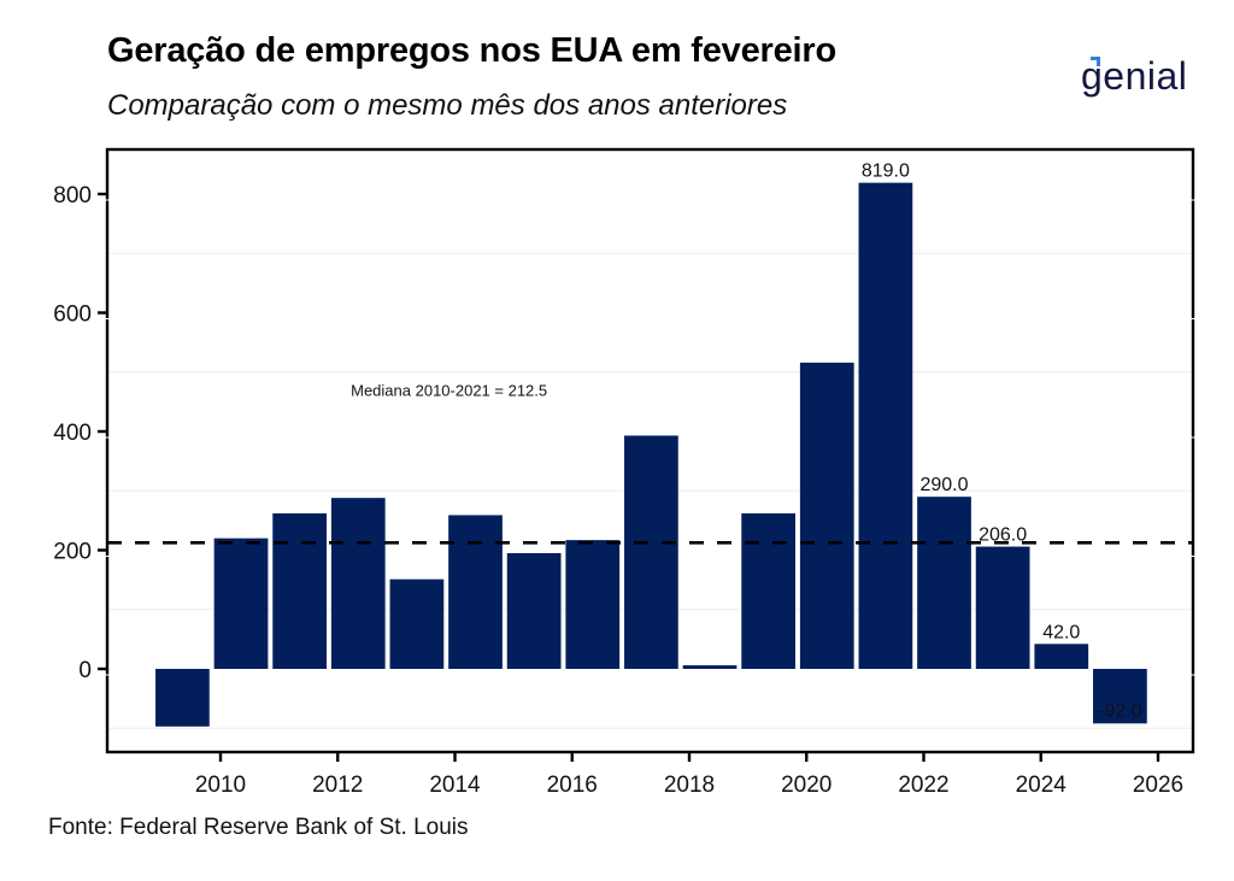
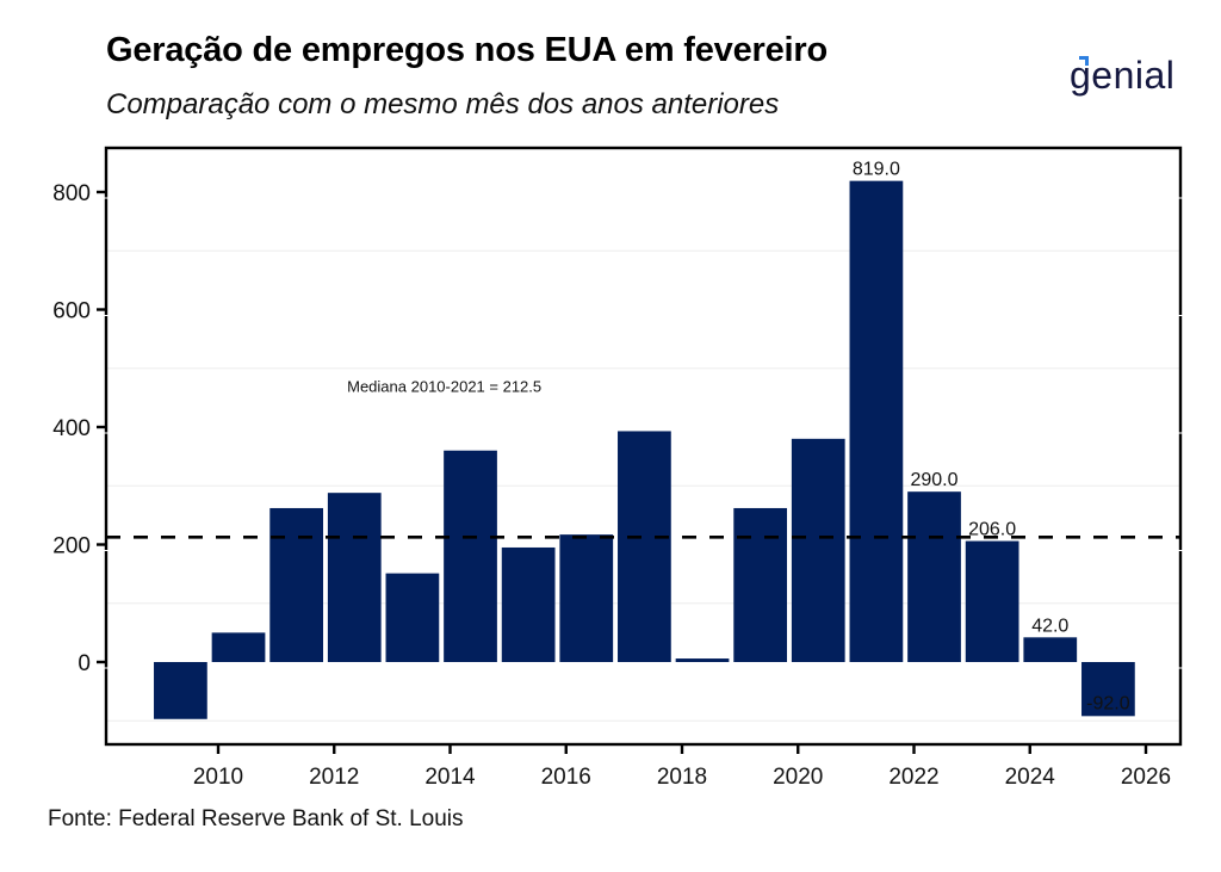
2010: 220 -> 50
2014: 260 -> 360
2020: 520 -> 380
